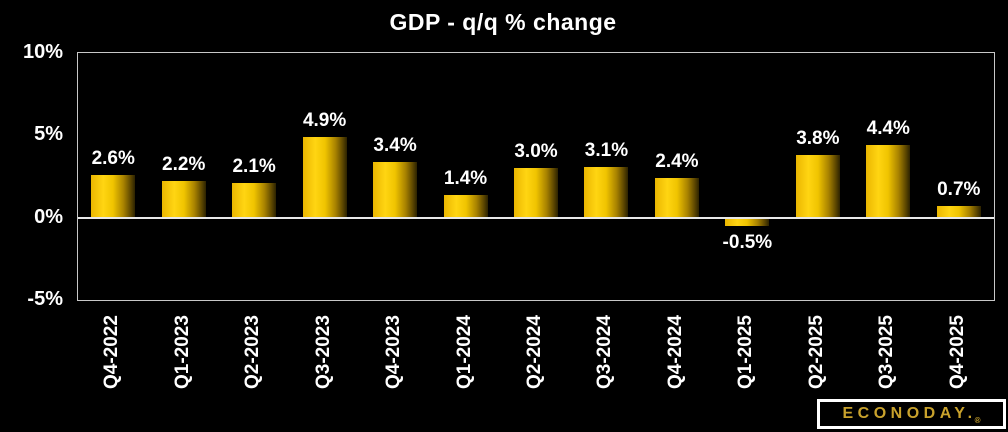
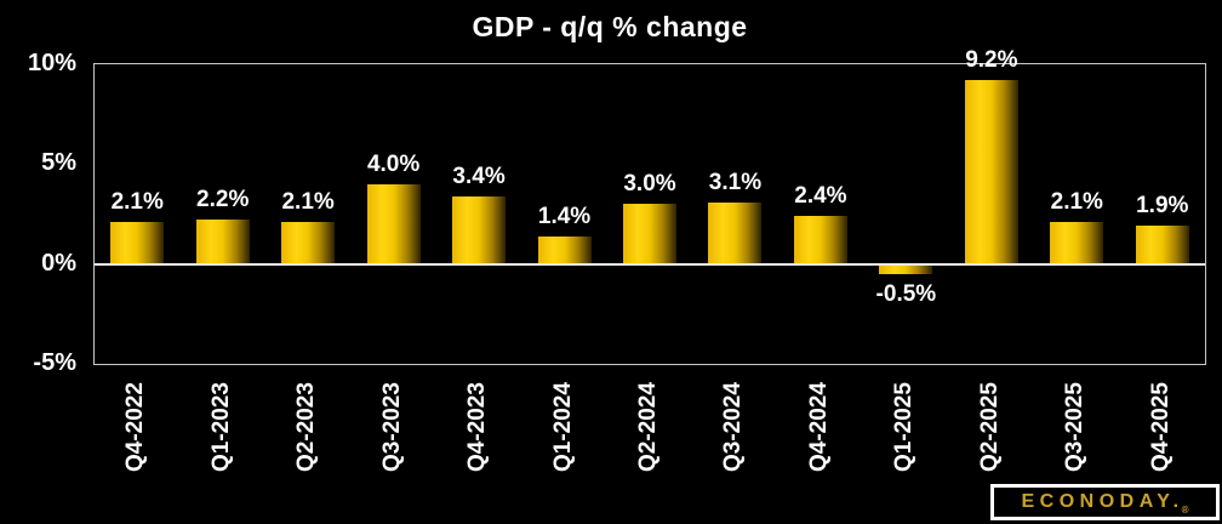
Q4-2022: 2.6% -> 2.1%
Q3-2023: 4.9% -> 4.0%
Q2-2025: 3.8% -> 9.2%
Q3-2025: 4.4% -> 2.1%
Q4-2025: 0.7% -> 1.9%
